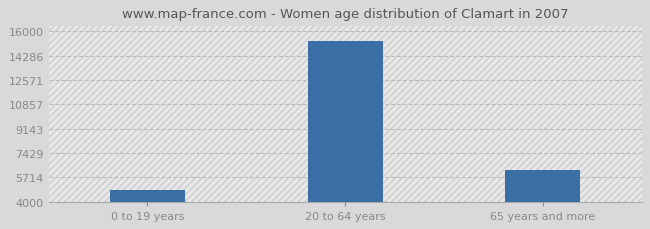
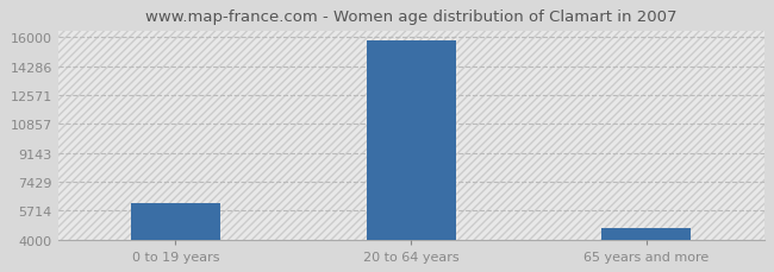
0 to 19 years: 4800 -> 6200
20 to 64 years: 15300 -> 15800
65 years and more: 6200 -> 4700
